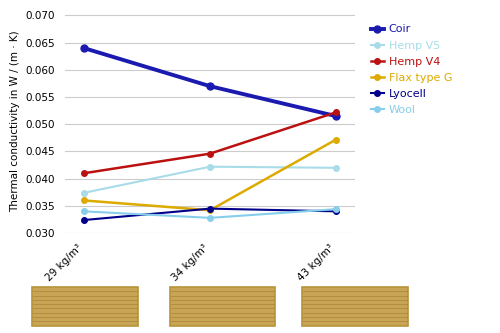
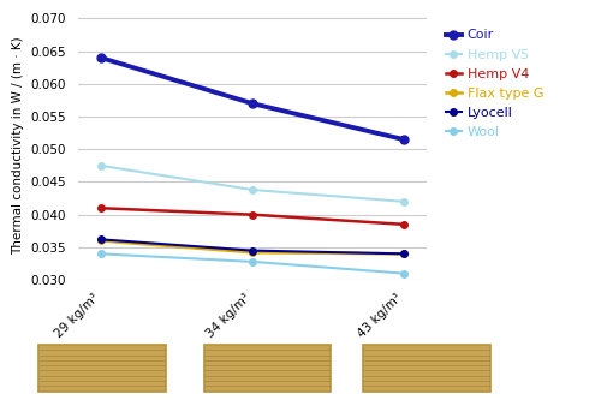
Hemp V5/29 kg/m³: 0.0374 -> 0.0475
Lyocell/29 kg/m³: 0.0324 -> 0.0362
Hemp V5/34 kg/m³: 0.0422 -> 0.0438
Hemp V4/34 kg/m³: 0.0446 -> 0.0400
Hemp V4/43 kg/m³: 0.0522 -> 0.0385
Flax type G/43 kg/m³: 0.0472 -> 0.0340
Wool/43 kg/m³: 0.0344 -> 0.0310
